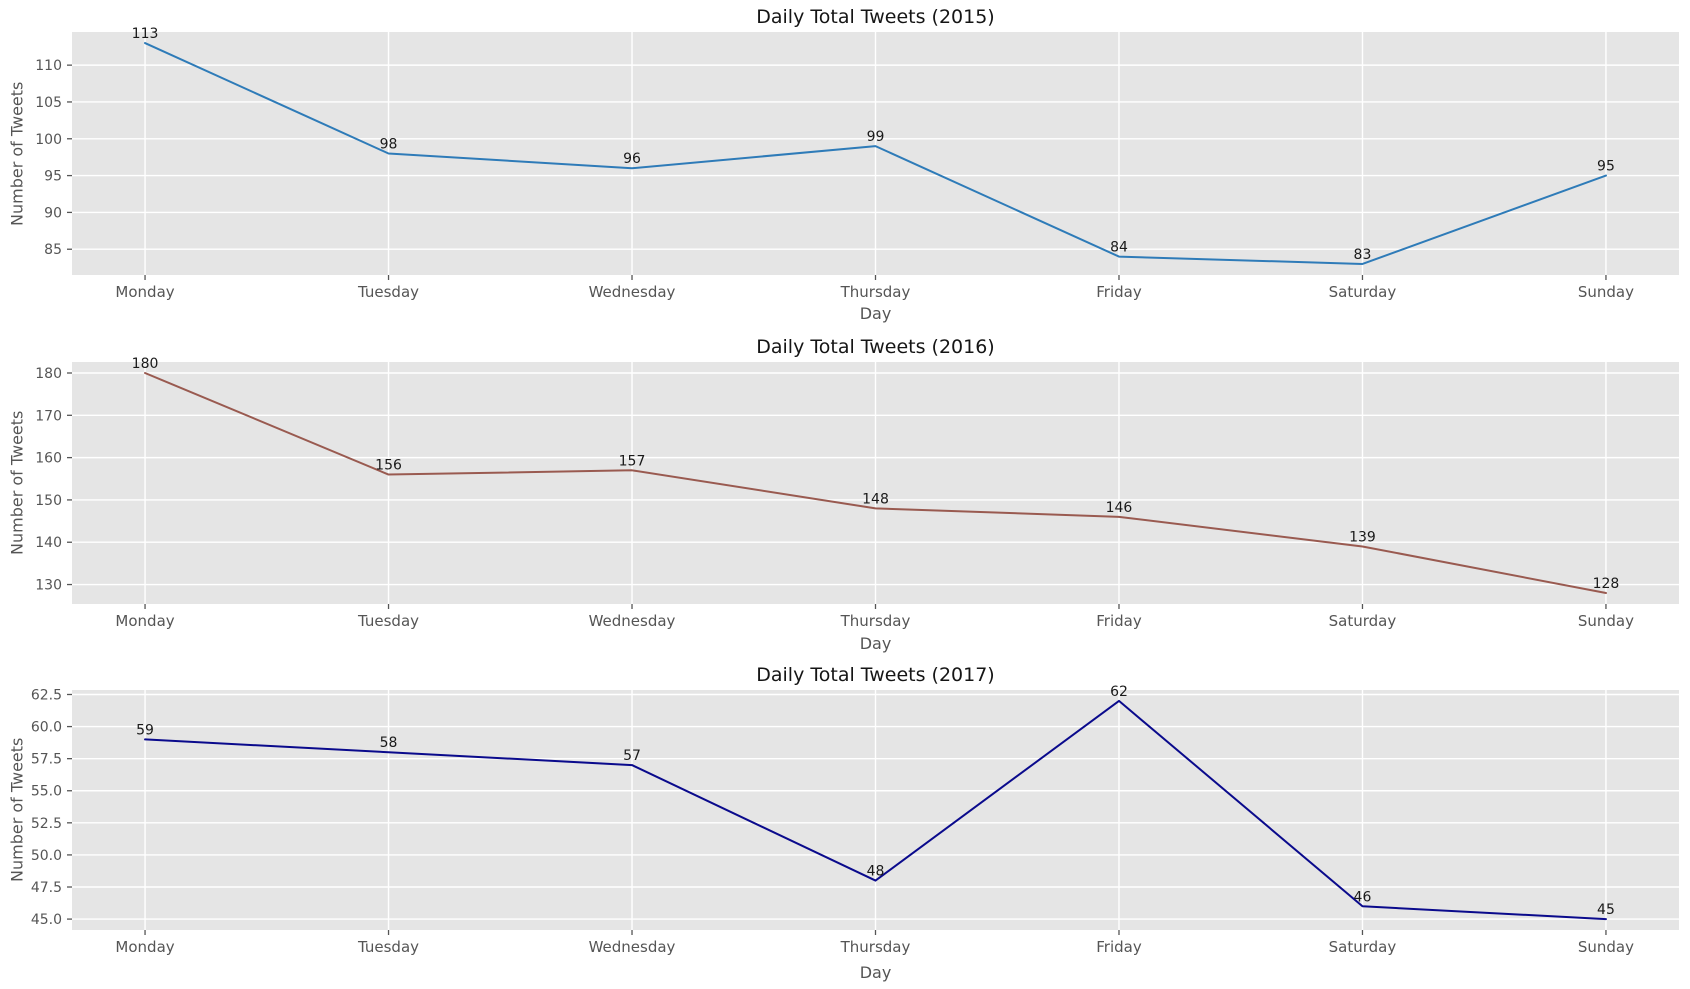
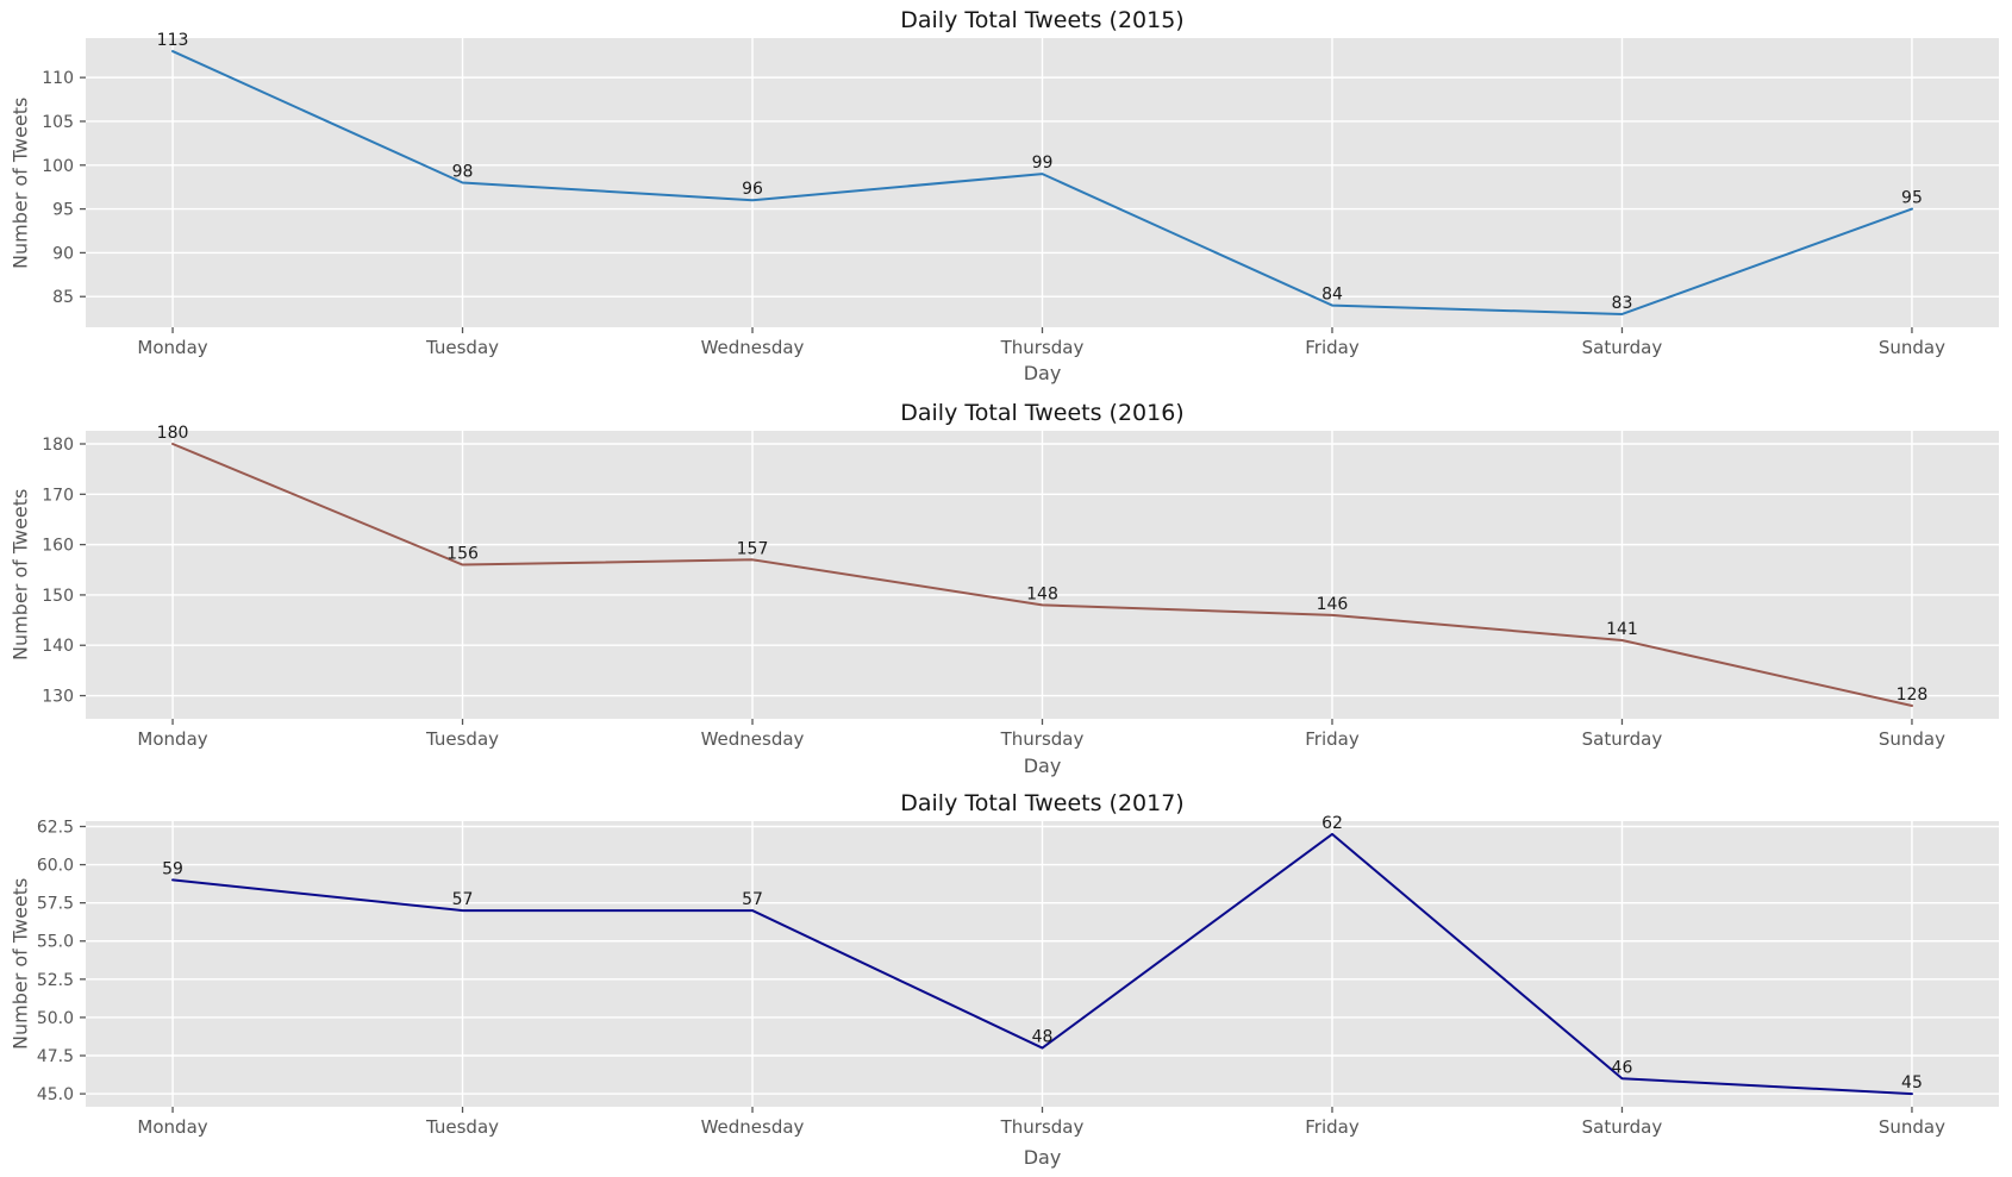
Daily Total Tweets (2016)/Saturday: 139 -> 141
Daily Total Tweets (2017)/Tuesday: 58 -> 57
